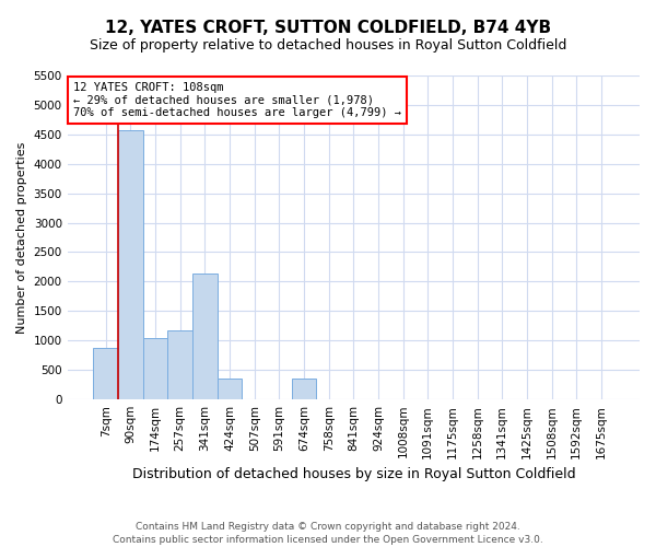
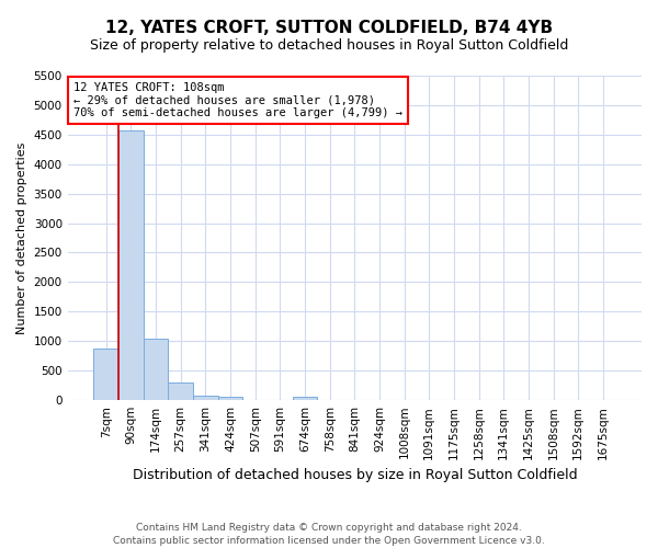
257sqm: 1180 -> 290
341sqm: 2140 -> 80
424sqm: 360 -> 50
674sqm: 360 -> 50
